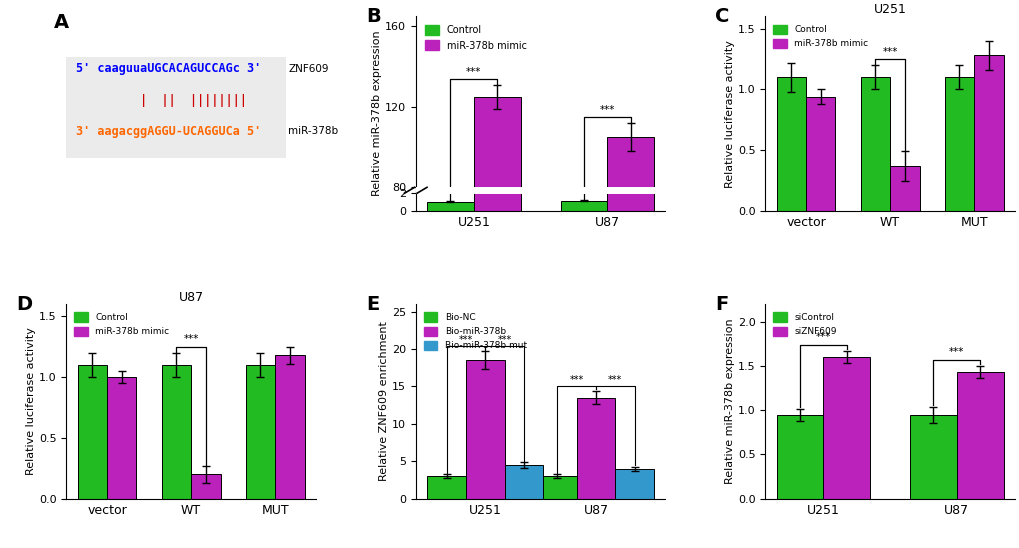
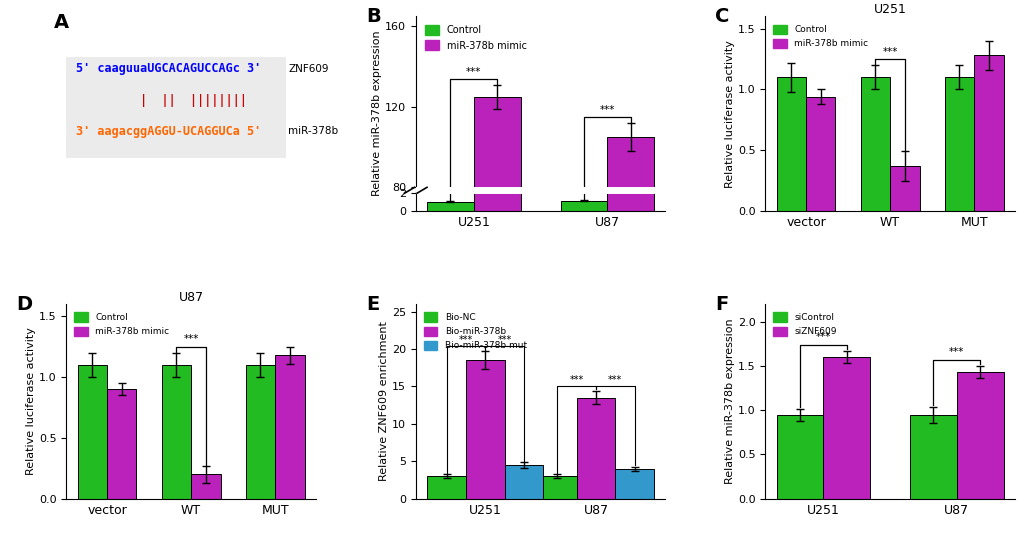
U87/miR-378b mimic/vector: 1.00 -> 0.90
